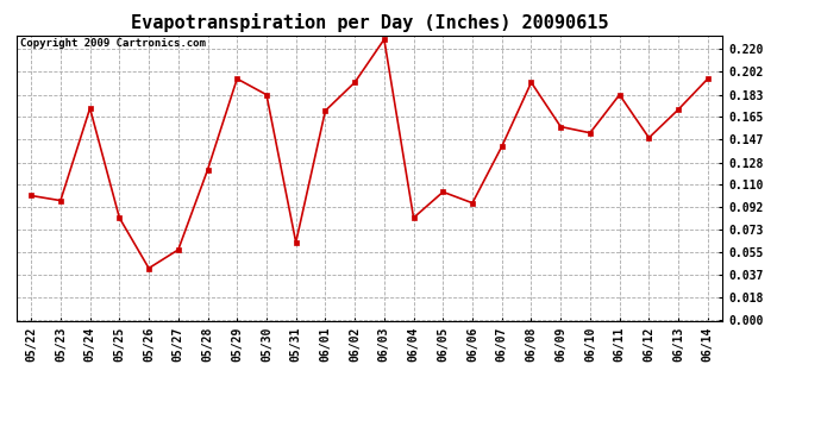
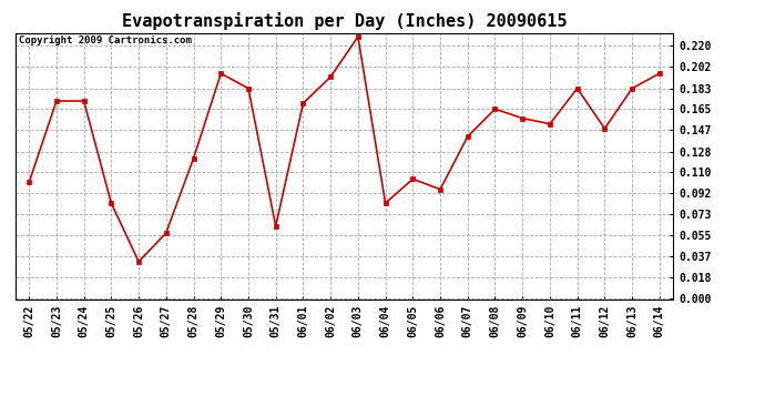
05/23: 0.097 -> 0.172
05/26: 0.042 -> 0.032
06/08: 0.193 -> 0.165
06/13: 0.171 -> 0.183
